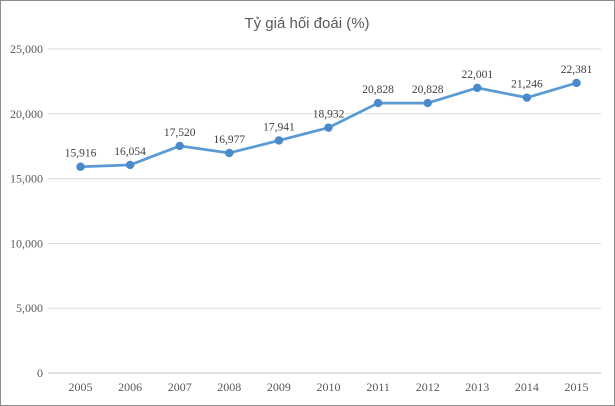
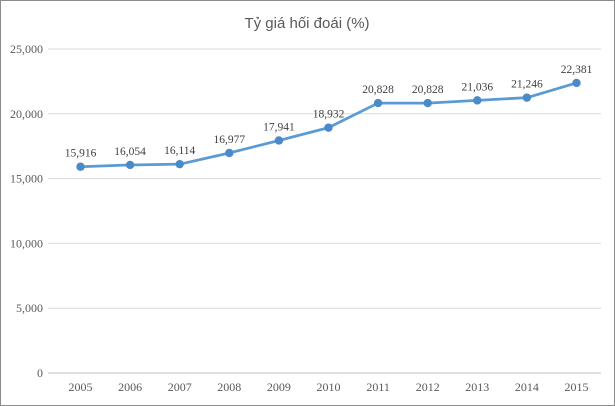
2007: 17,520 -> 16,114
2013: 22,001 -> 21,036
